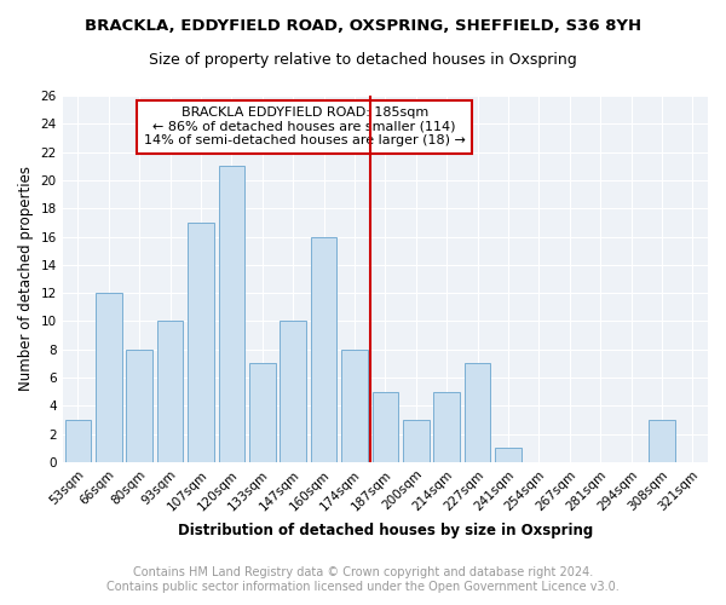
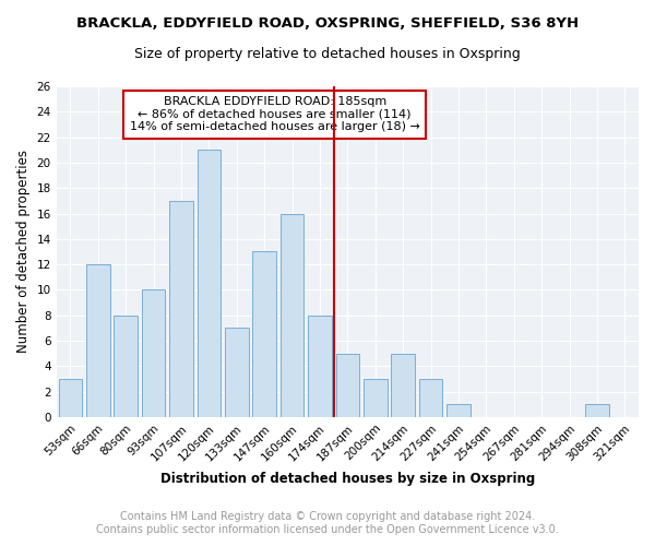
147sqm: 10 -> 13
227sqm: 7 -> 3
308sqm: 3 -> 1
